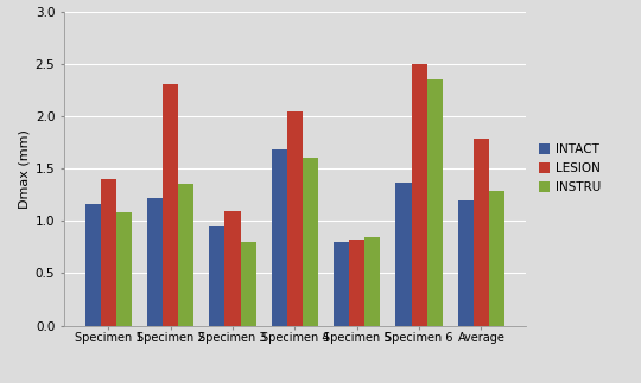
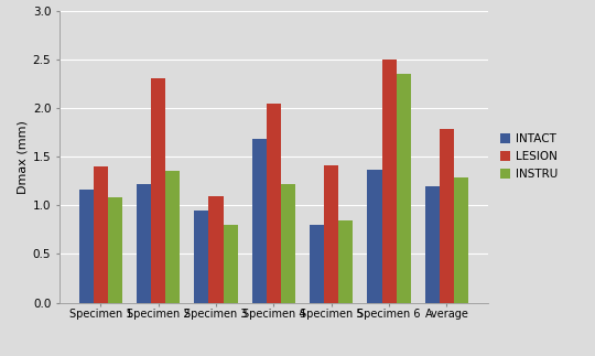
INSTRU/Specimen 4: 1.60 -> 1.22
LESION/Specimen 5: 0.82 -> 1.41
